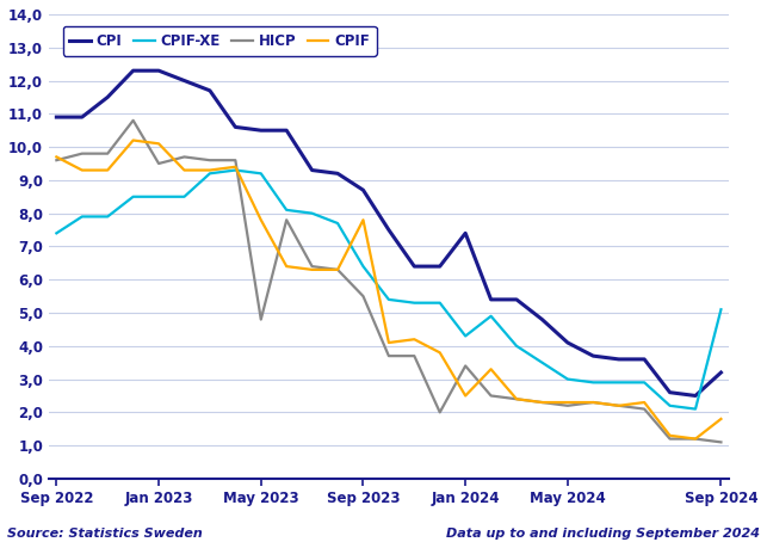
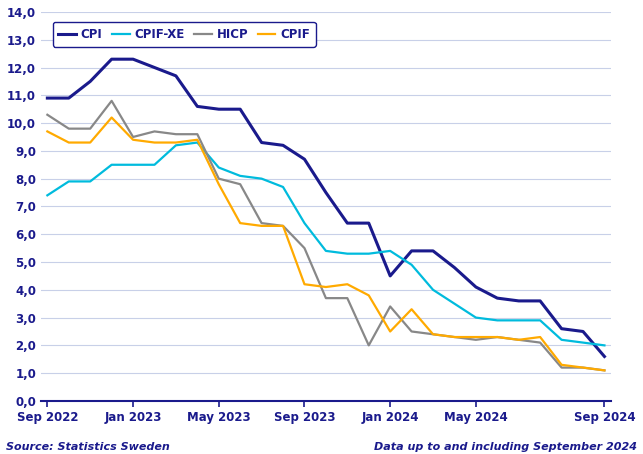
HICP/Sep 2022: 9,6 -> 10,3
CPIF/Jan 2023: 10,1 -> 9,4
CPIF-XE/May 2023: 9,2 -> 8,4
HICP/May 2023: 4,8 -> 8,0
CPIF/Sep 2023: 7,8 -> 4,2
CPI/Jan 2024: 7,4 -> 4,5
CPIF-XE/Jan 2024: 4,3 -> 5,4
CPI/Sep 2024: 3,2 -> 1,6
CPIF-XE/Sep 2024: 5,1 -> 2,0
CPIF/Sep 2024: 1,8 -> 1,1
